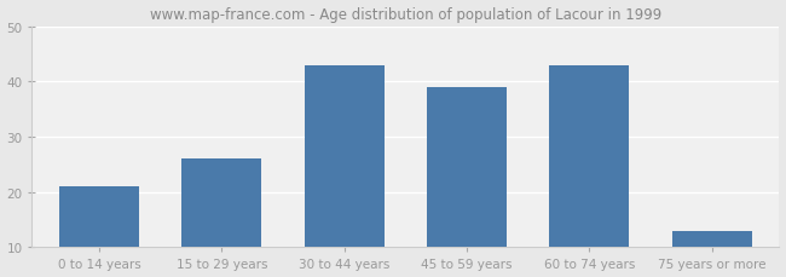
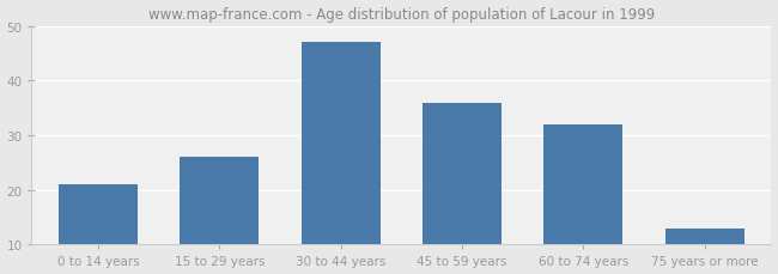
30 to 44 years: 43 -> 47
45 to 59 years: 39 -> 36
60 to 74 years: 43 -> 32
